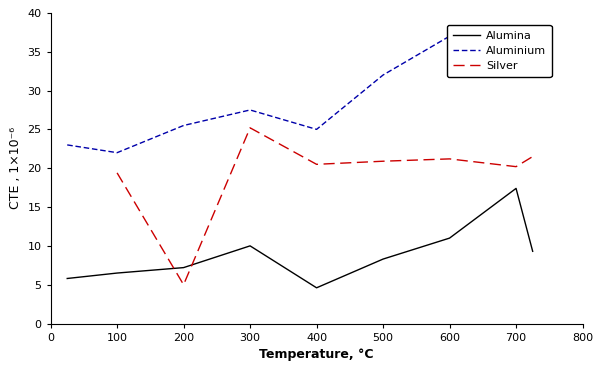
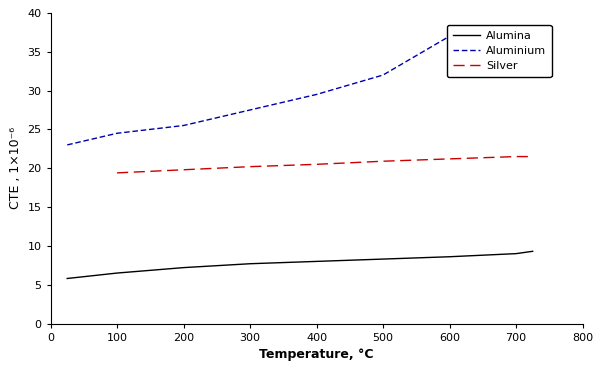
Aluminium/100: 22.0 -> 24.5
Silver/200: 5.0 -> 19.8
Alumina/300: 10.0 -> 7.7
Silver/300: 25.2 -> 20.2
Alumina/400: 4.6 -> 8.0
Aluminium/400: 25.0 -> 29.5
Alumina/600: 11.0 -> 8.6
Alumina/700: 17.4 -> 9.0
Silver/700: 20.2 -> 21.5
